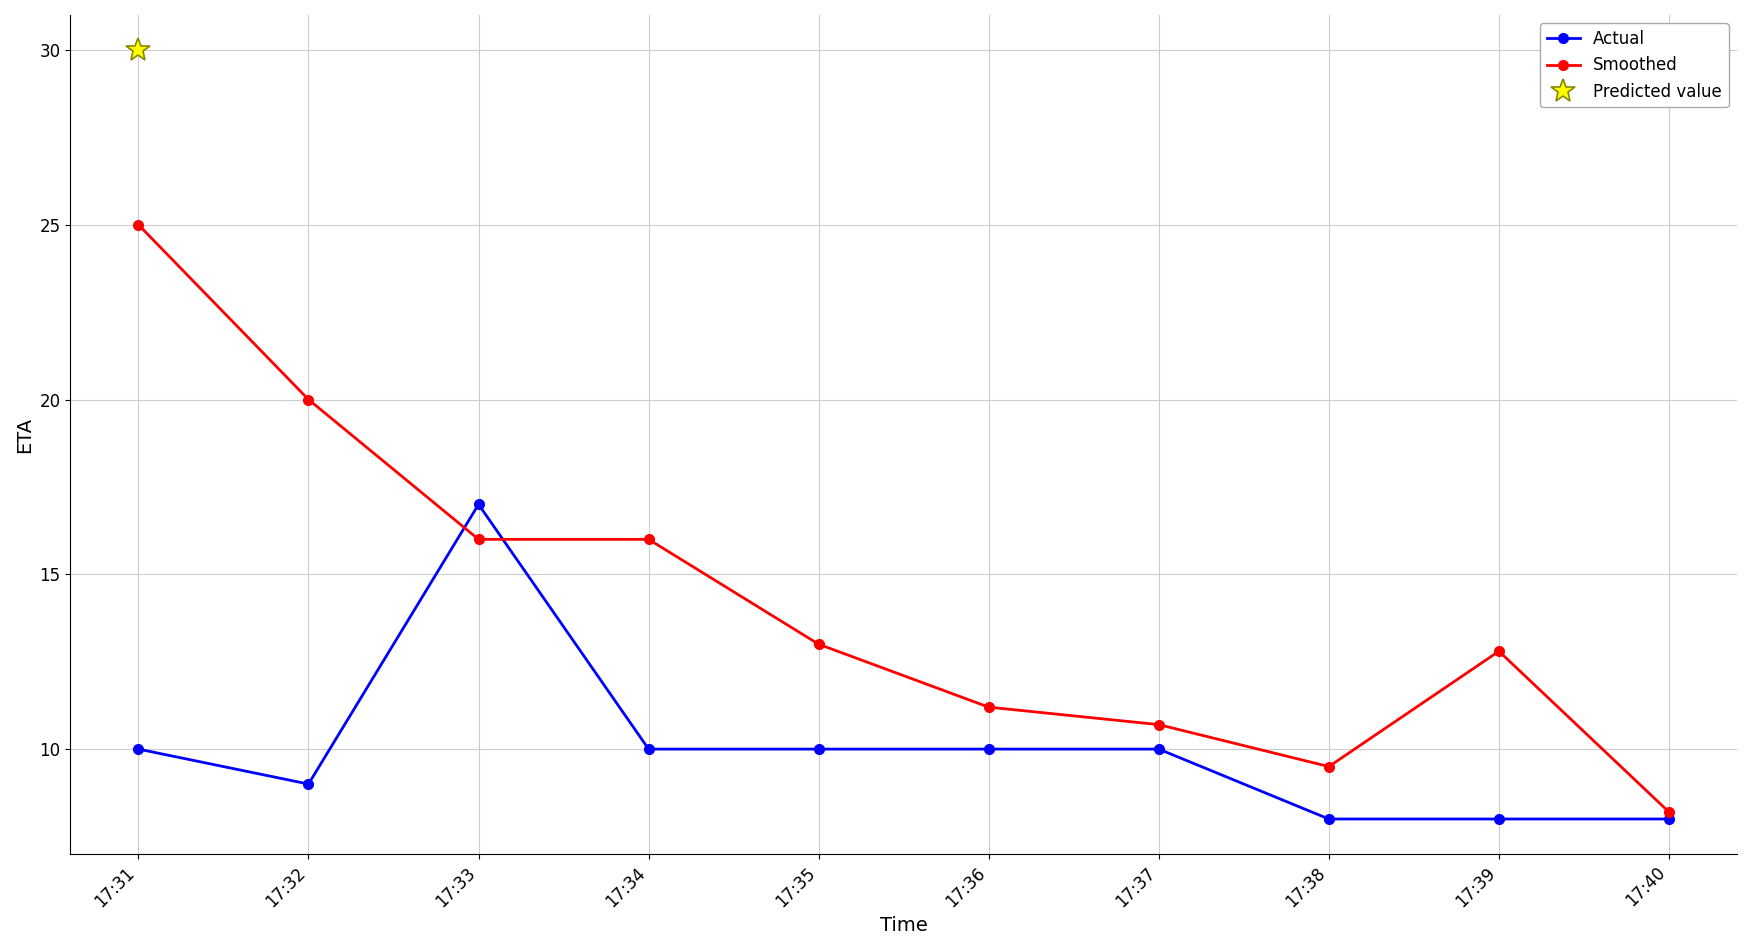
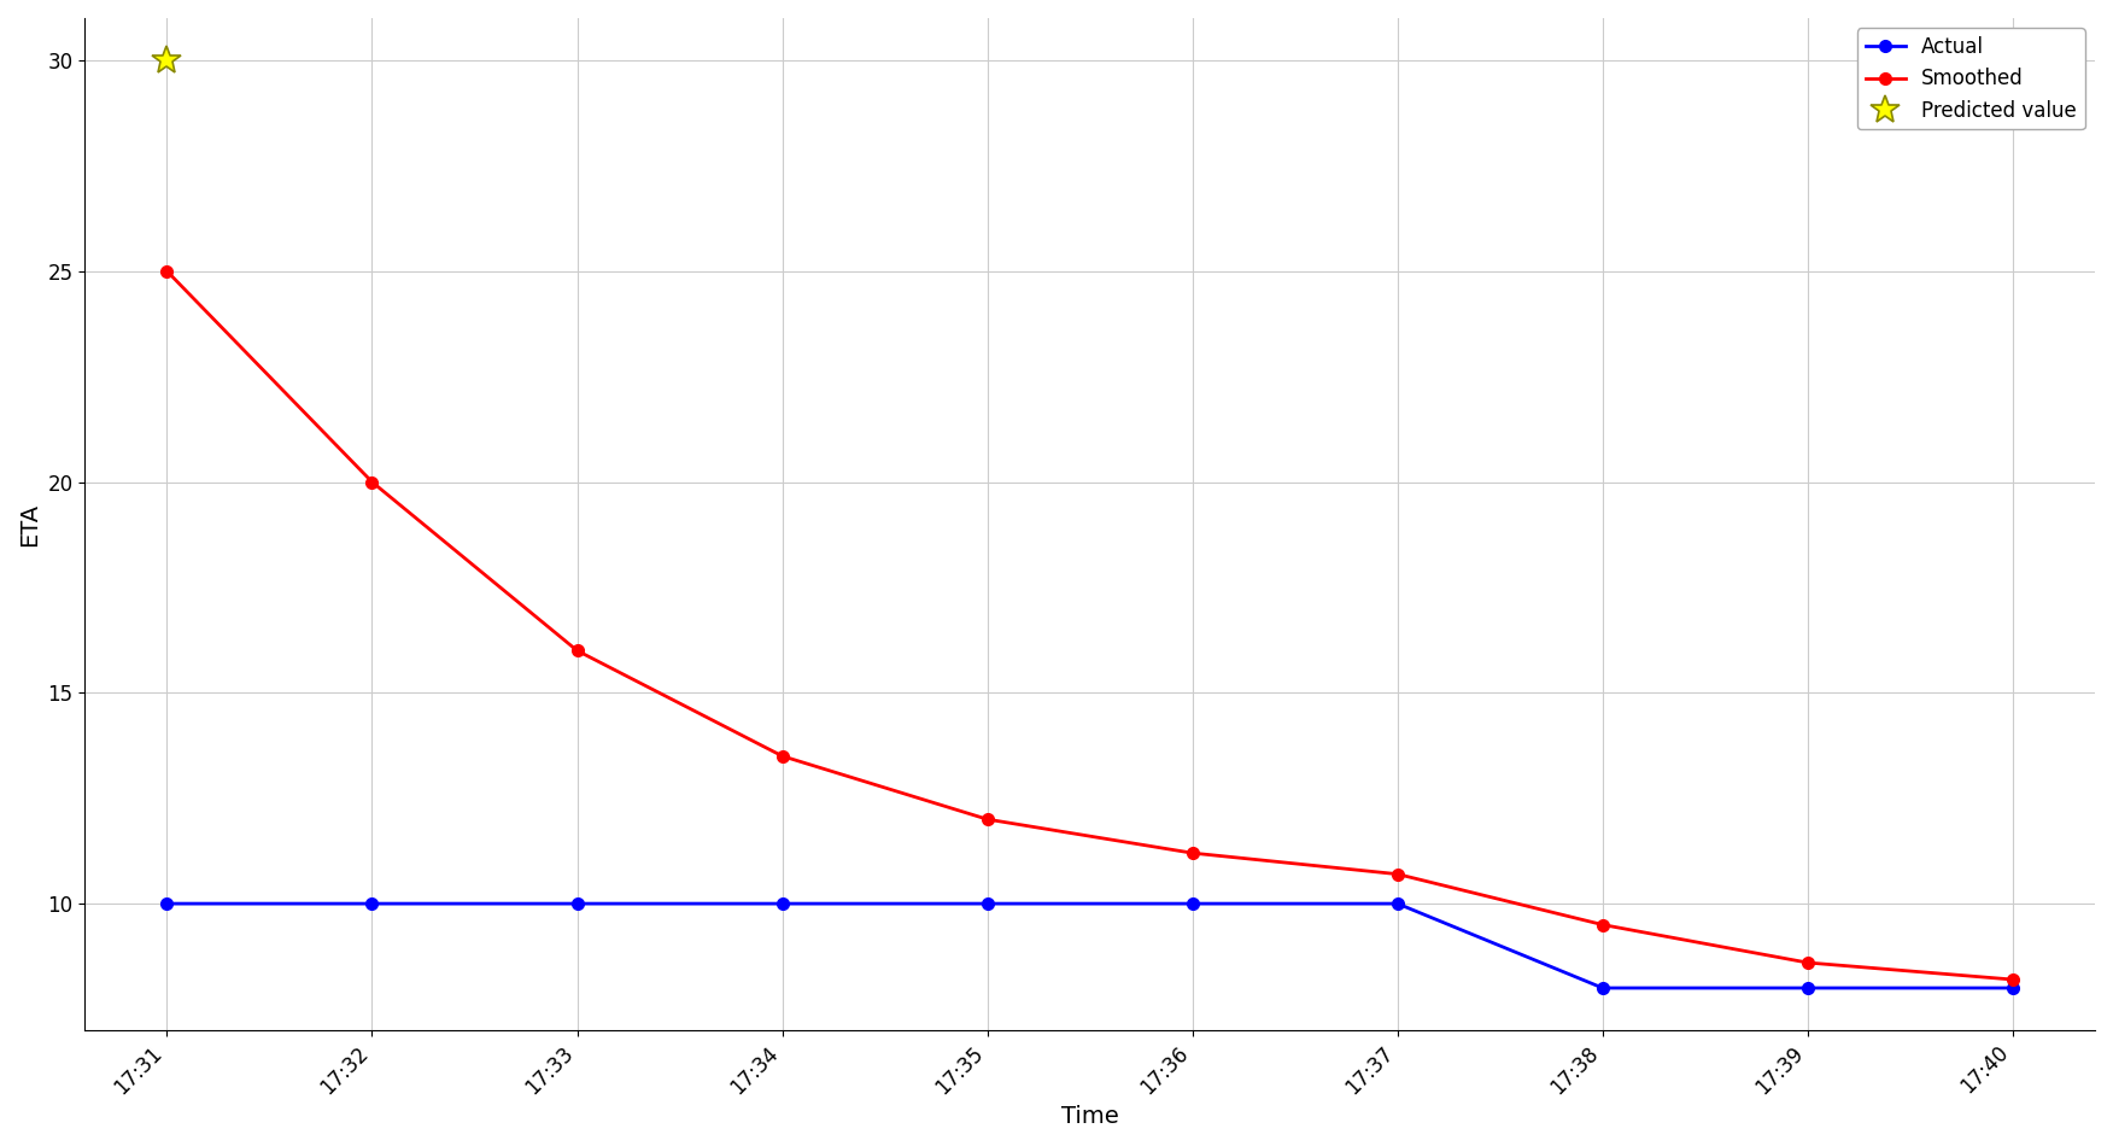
Actual/17:32: 9 -> 10
Actual/17:33: 17 -> 10
Smoothed/17:34: 16.0 -> 13.5
Smoothed/17:35: 13.0 -> 12.0
Smoothed/17:39: 12.8 -> 8.6
